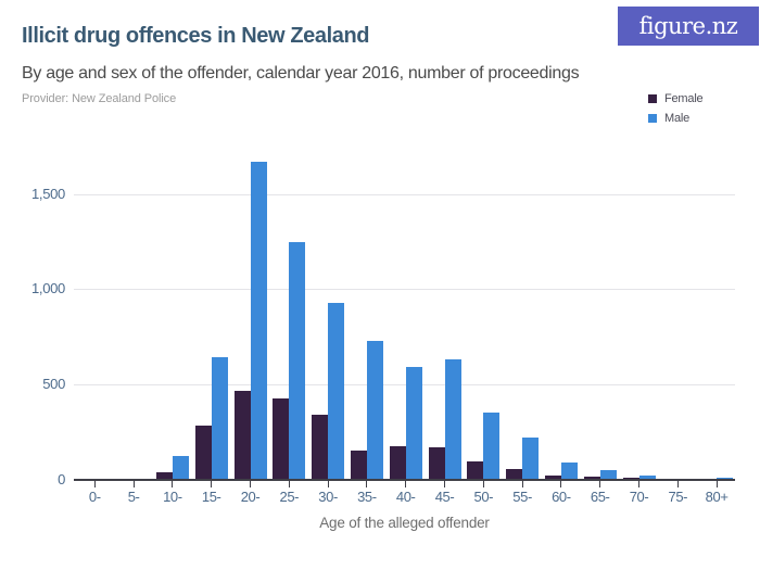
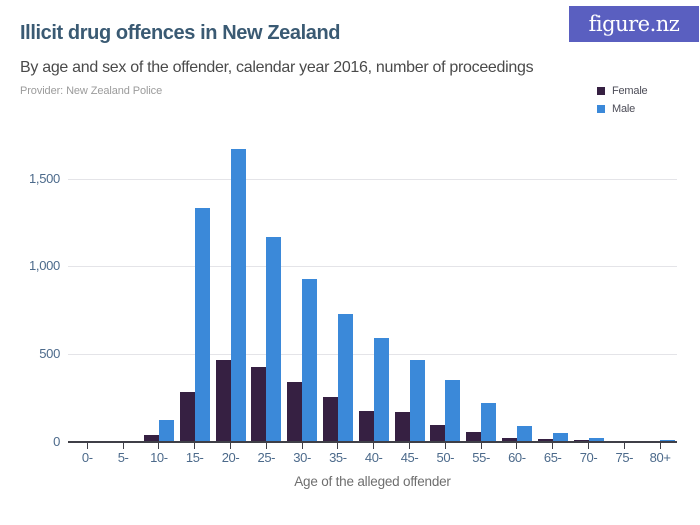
Male/15-: 640 -> 1330
Male/25-: 1250 -> 1160
Female/35-: 150 -> 250
Male/45-: 630 -> 460
